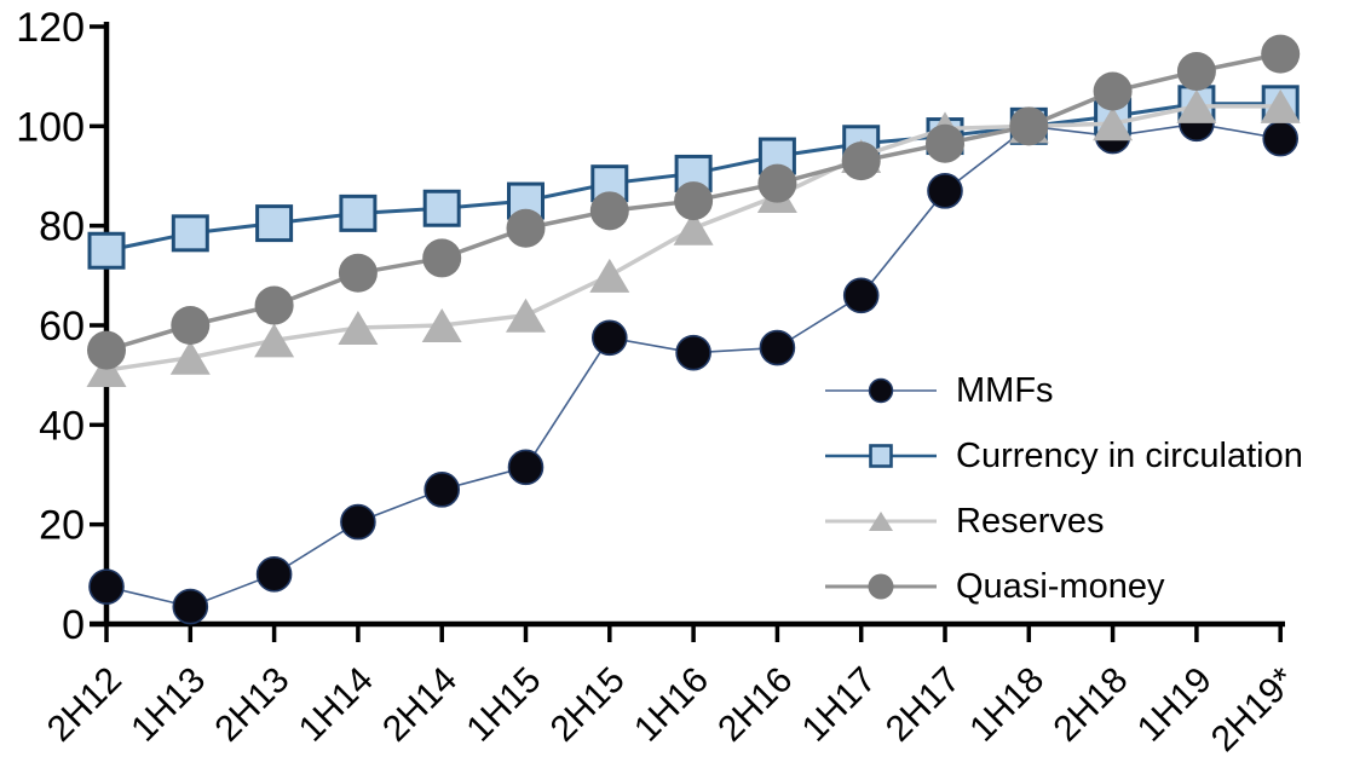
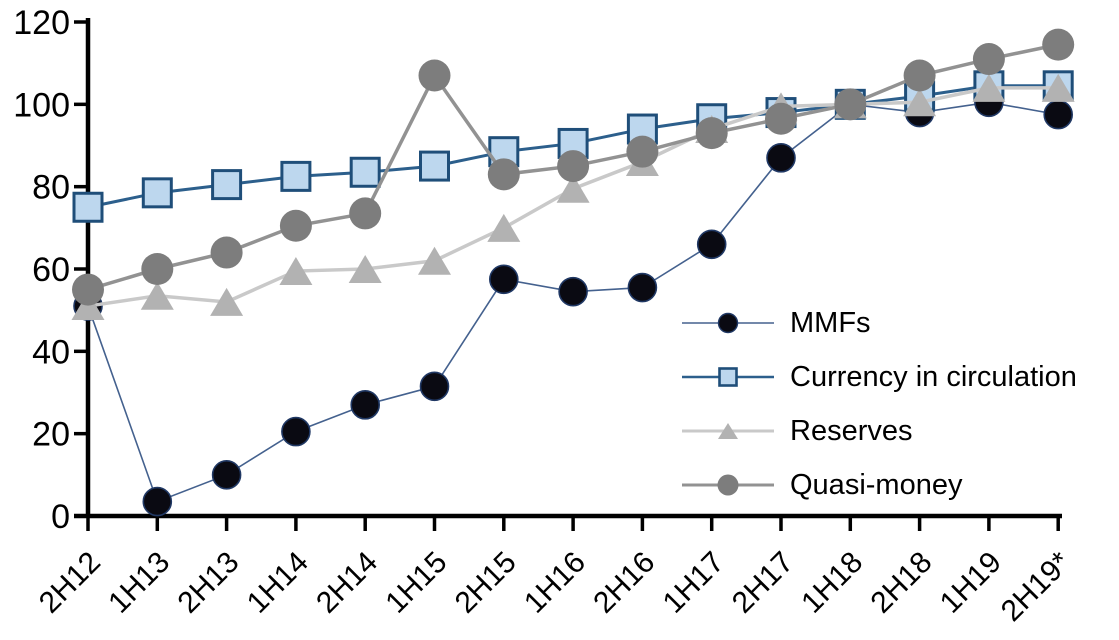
MMFs/2H12: 8 -> 51
Reserves/2H13: 57 -> 52
Quasi-money/1H15: 80 -> 107
